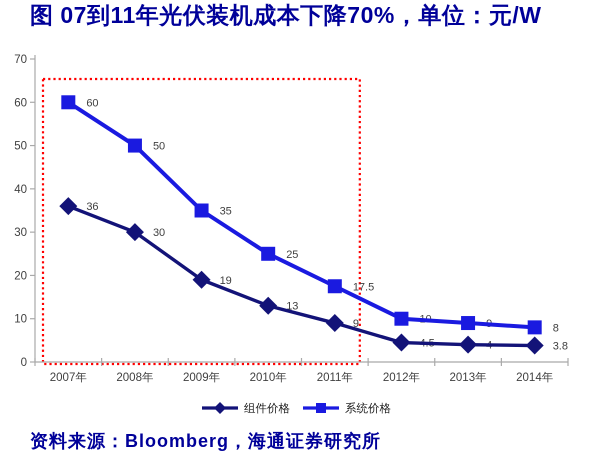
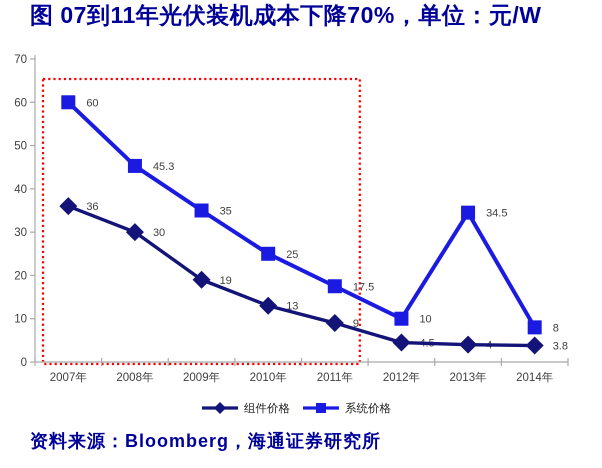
系统价格/2008年: 50 -> 45.3
系统价格/2013年: 9 -> 34.5
